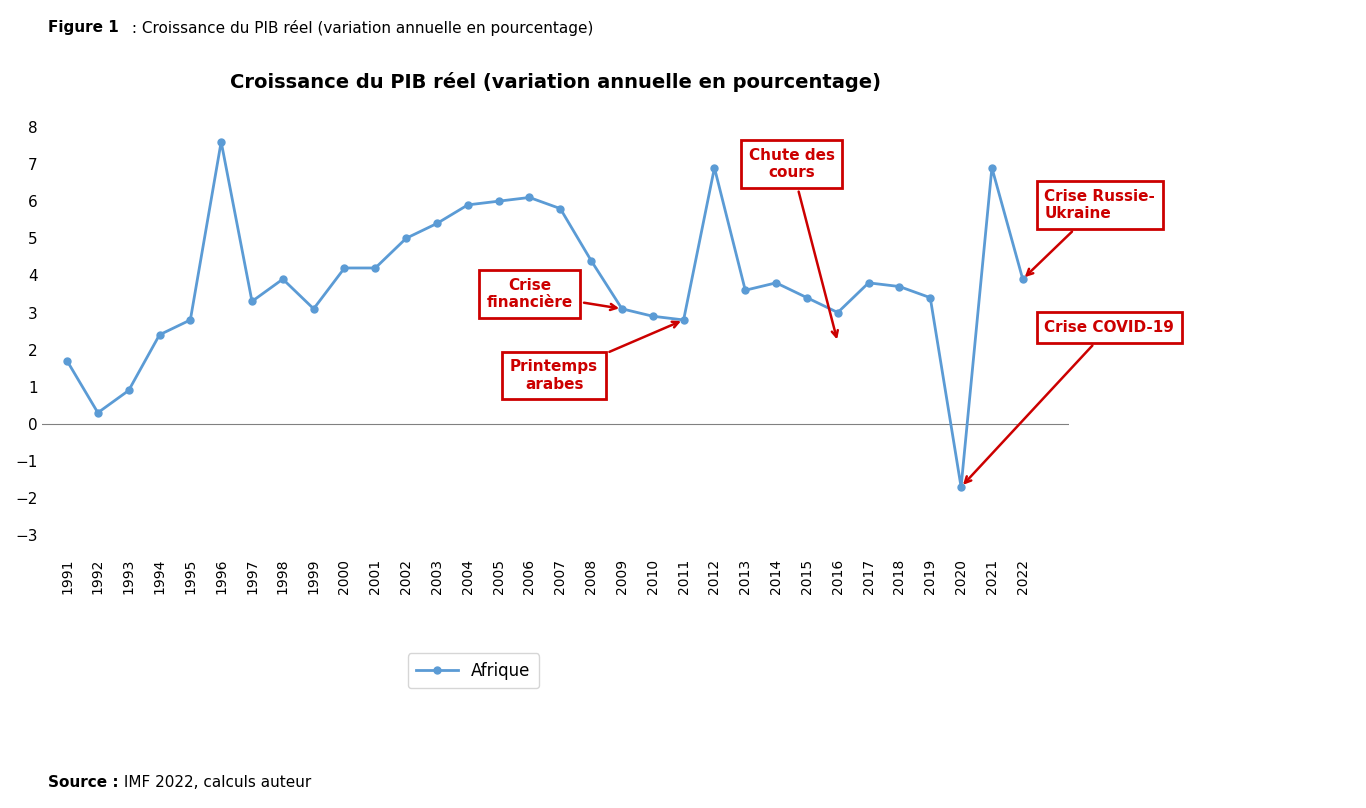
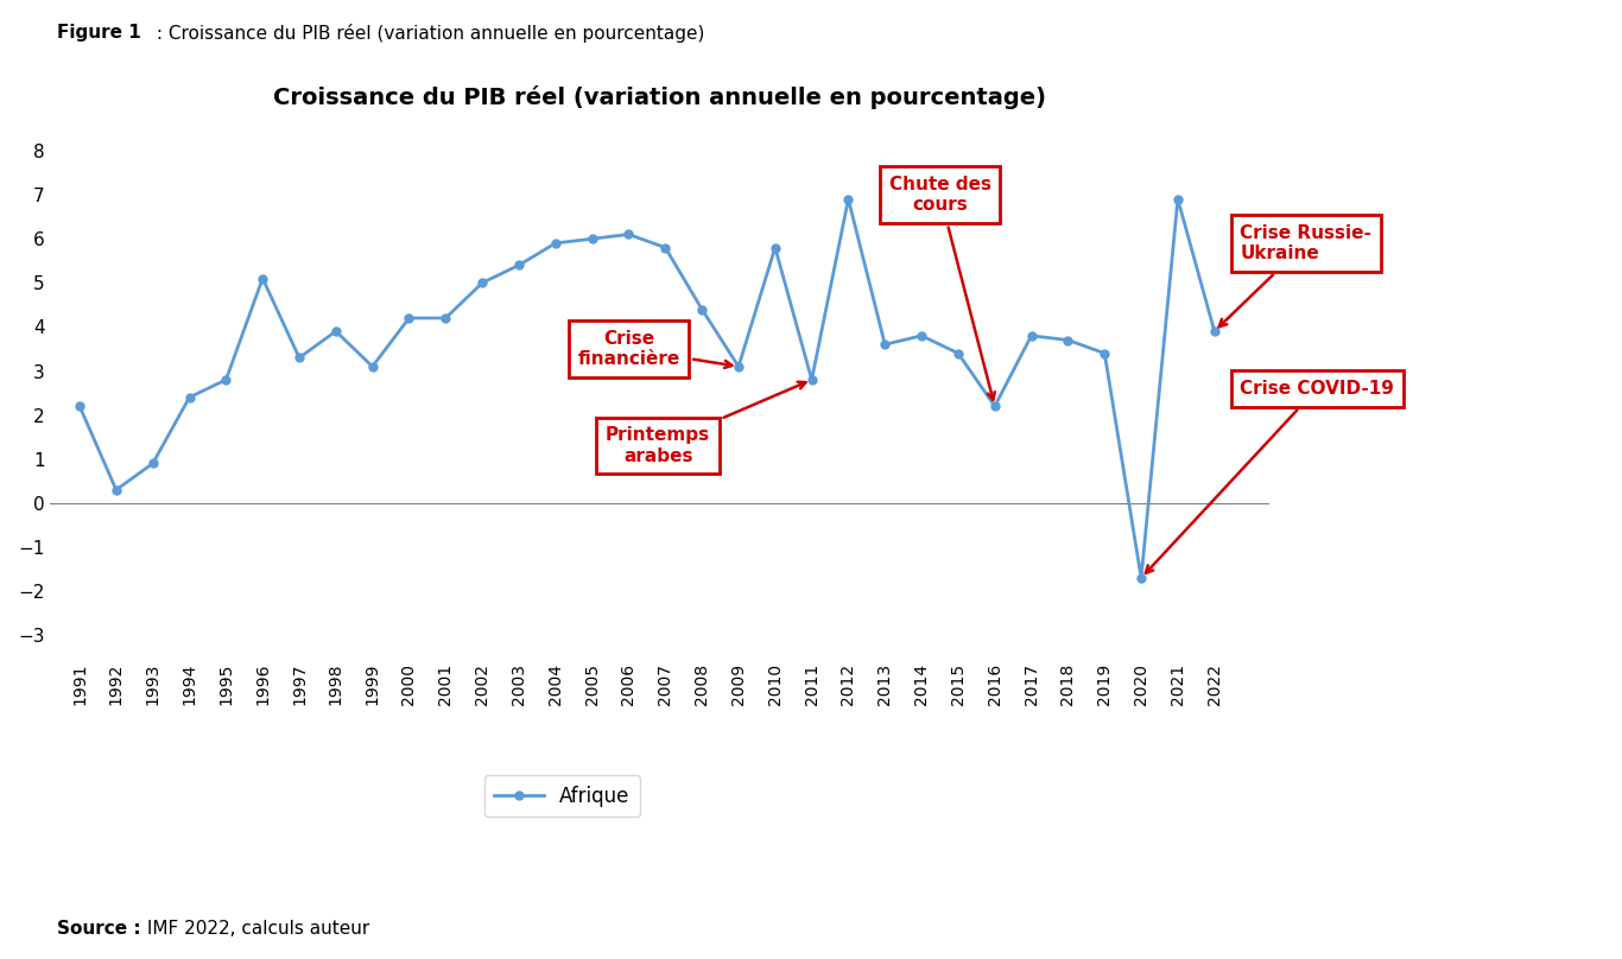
1991: 1.7 -> 2.2
1996: 7.6 -> 5.1
2010: 2.9 -> 5.8
2016: 3.0 -> 2.2
